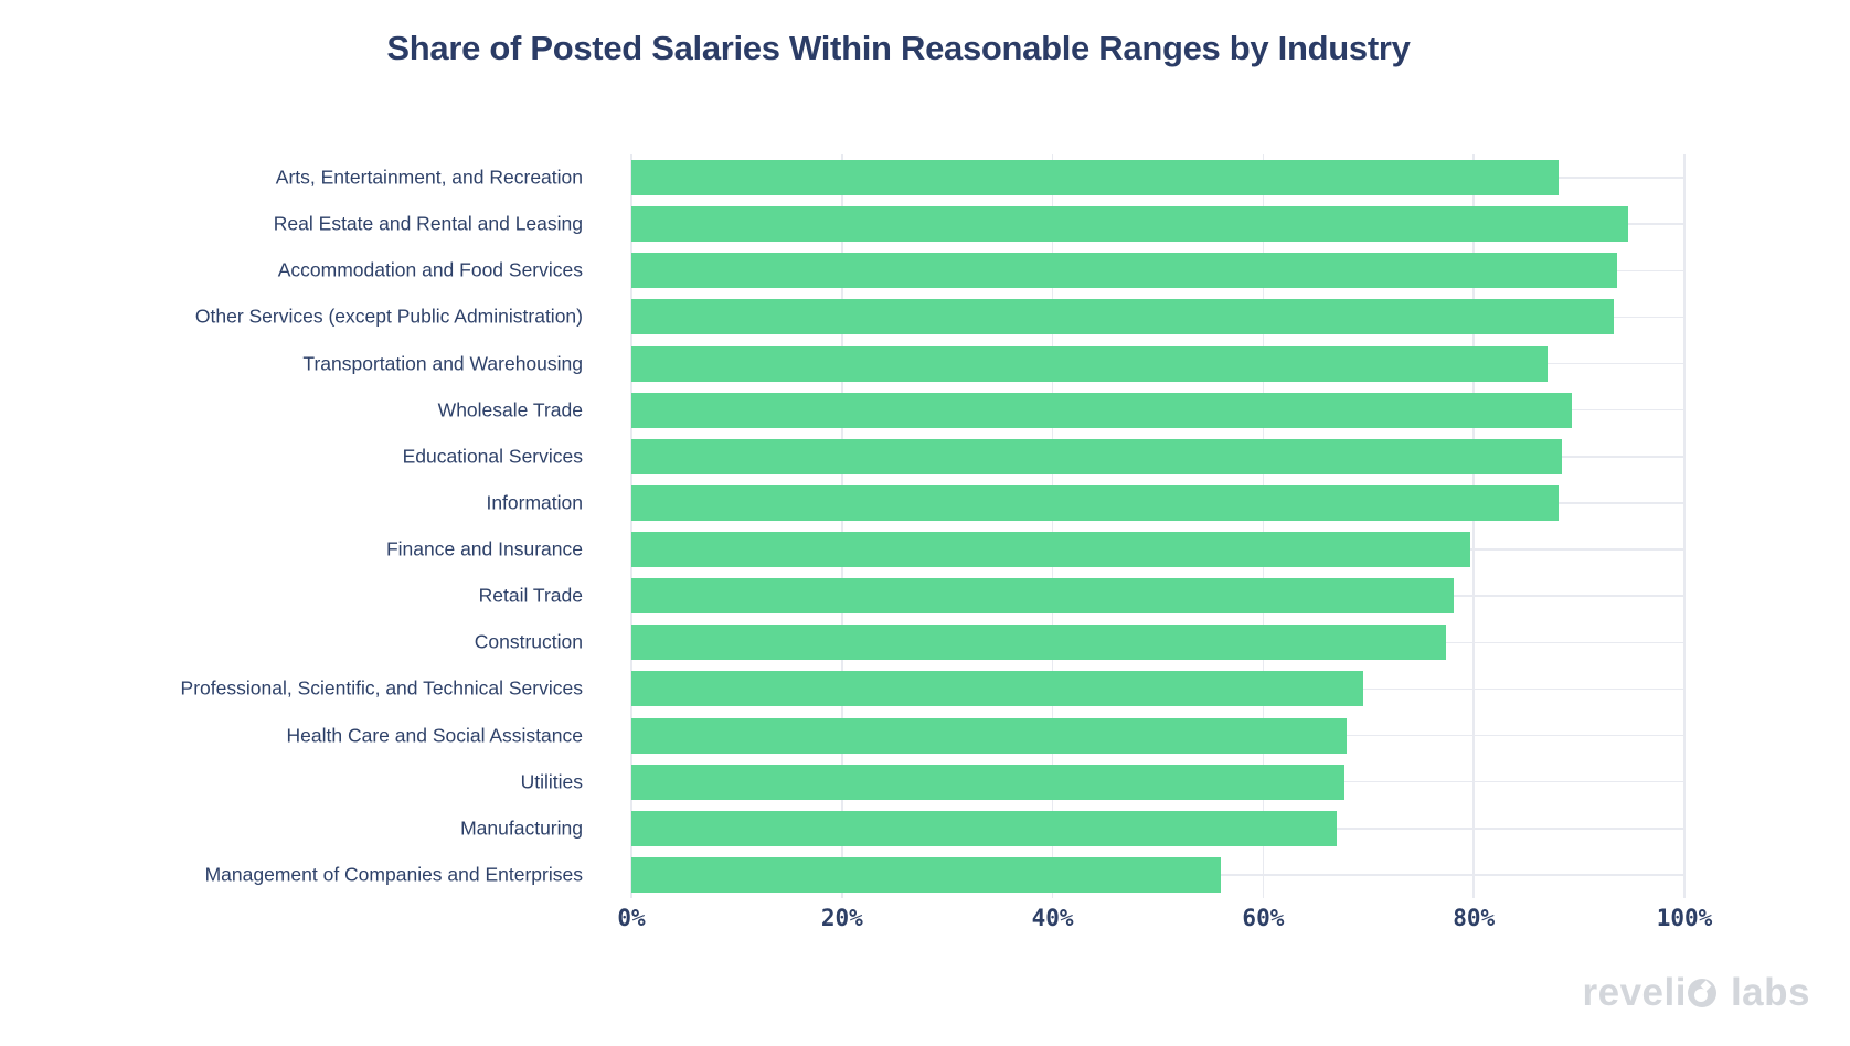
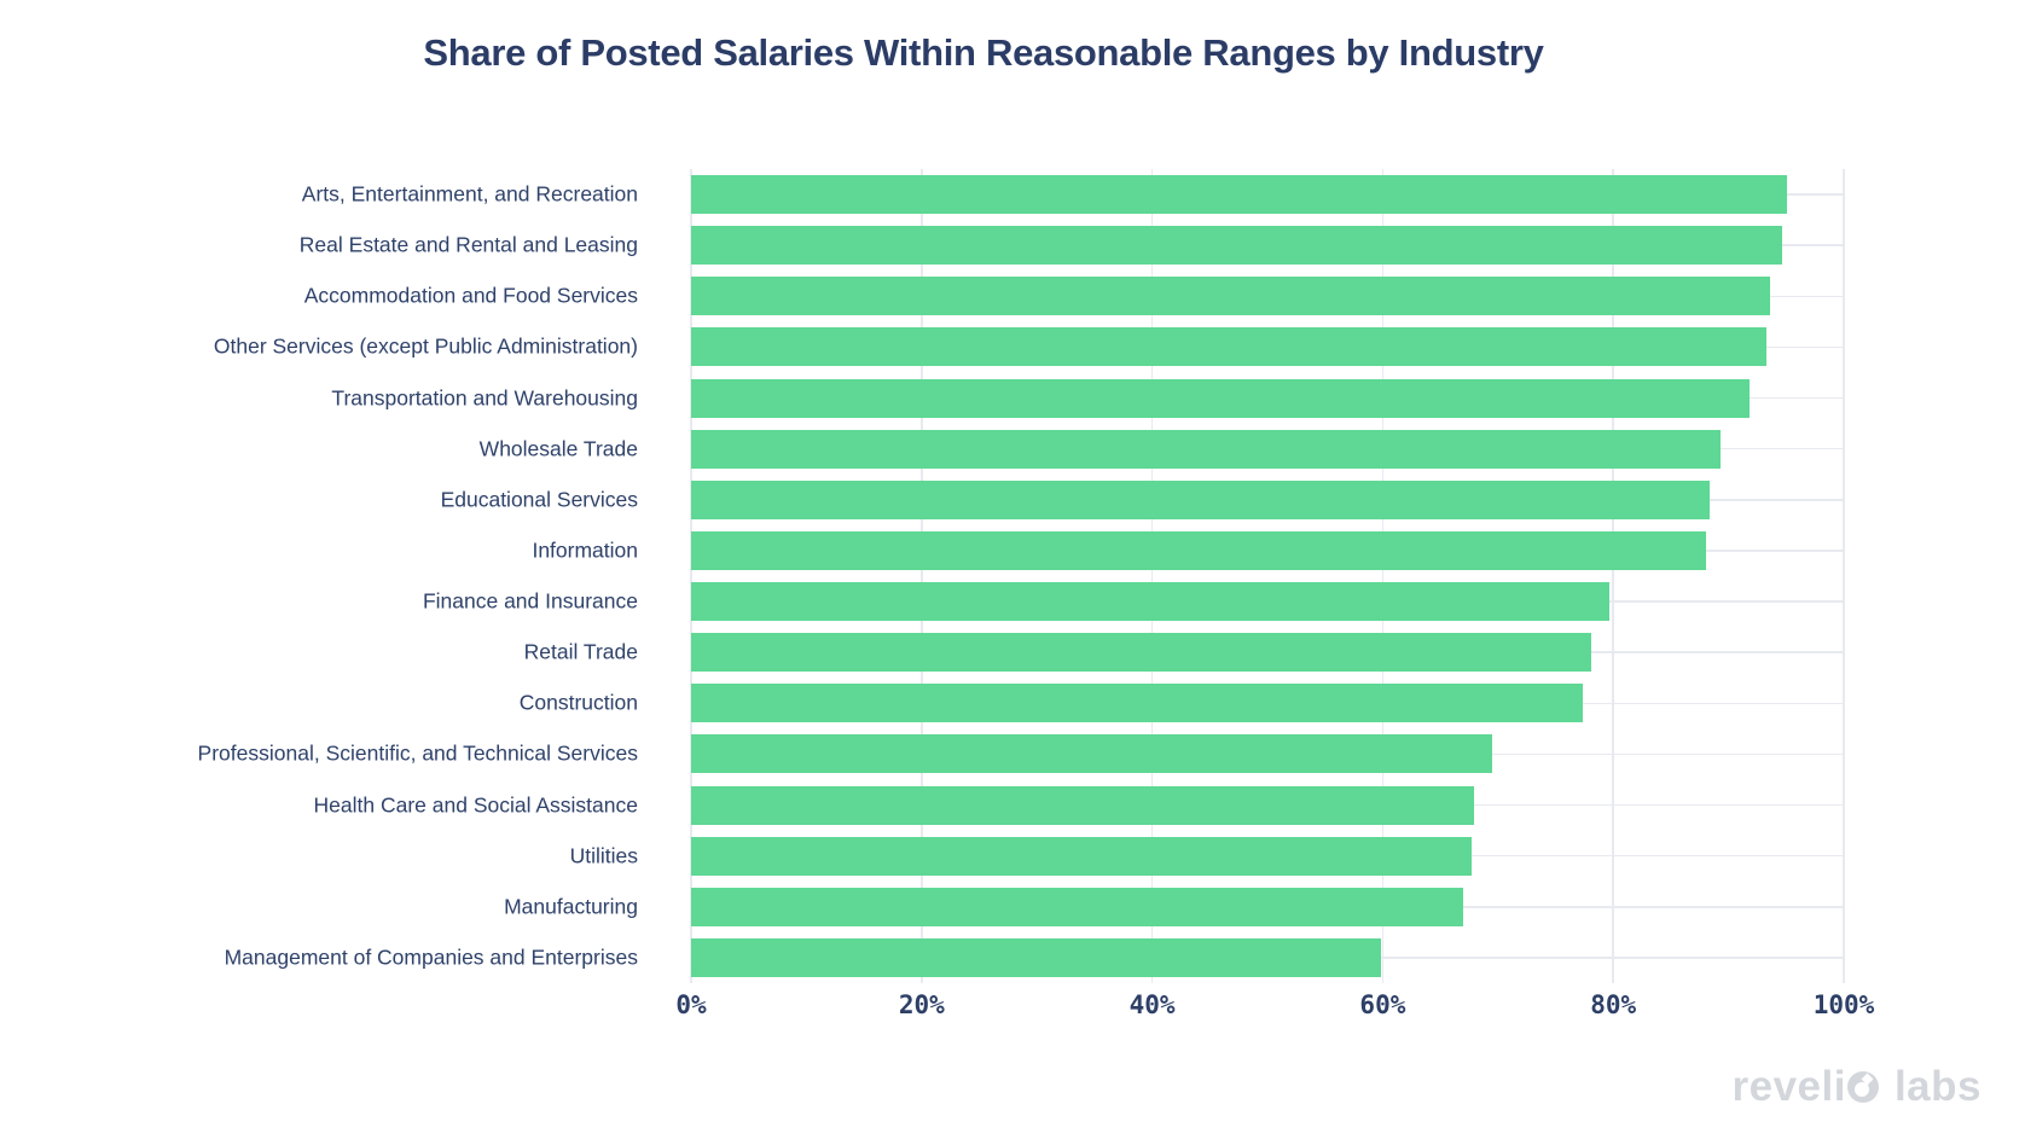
Arts, Entertainment, and Recreation: 88% -> 95%
Transportation and Warehousing: 87% -> 92%
Management of Companies and Enterprises: 56% -> 60%
